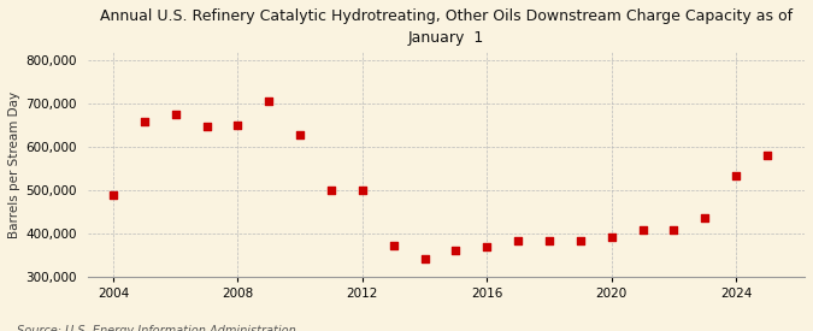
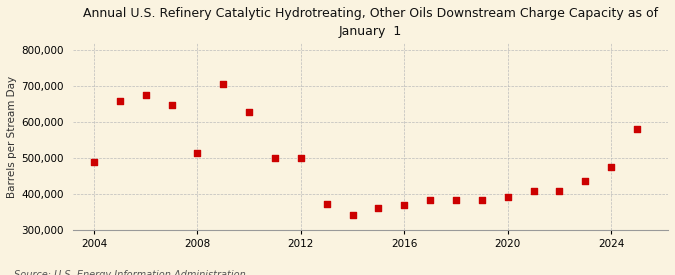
2008: 650,000 -> 515,000
2024: 534,000 -> 475,000
